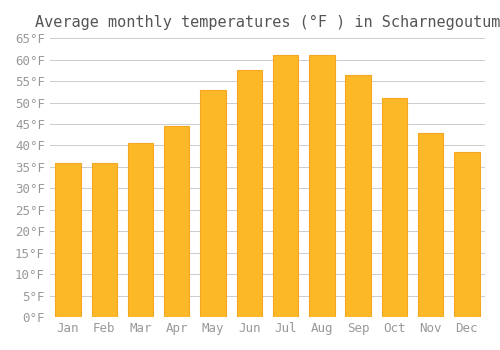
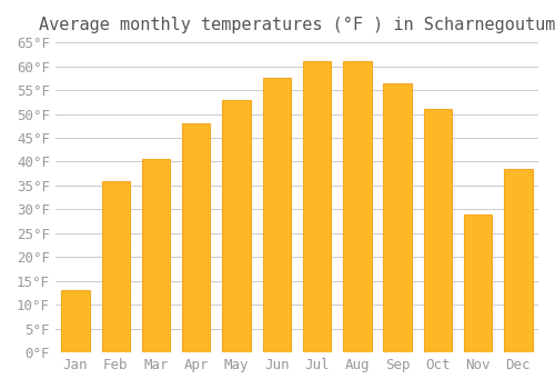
Jan: 36.0°F -> 13.0°F
Apr: 44.5°F -> 48.0°F
Nov: 43.0°F -> 29.0°F
